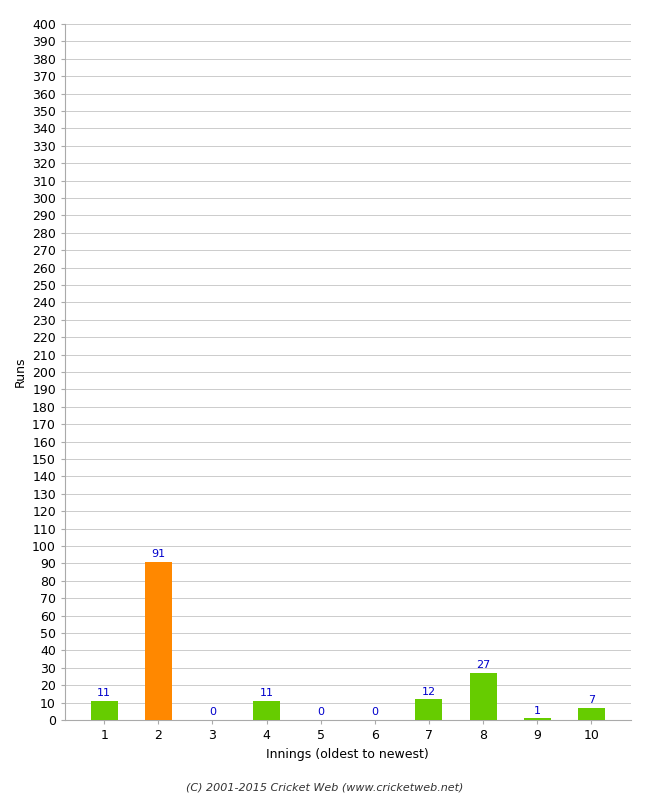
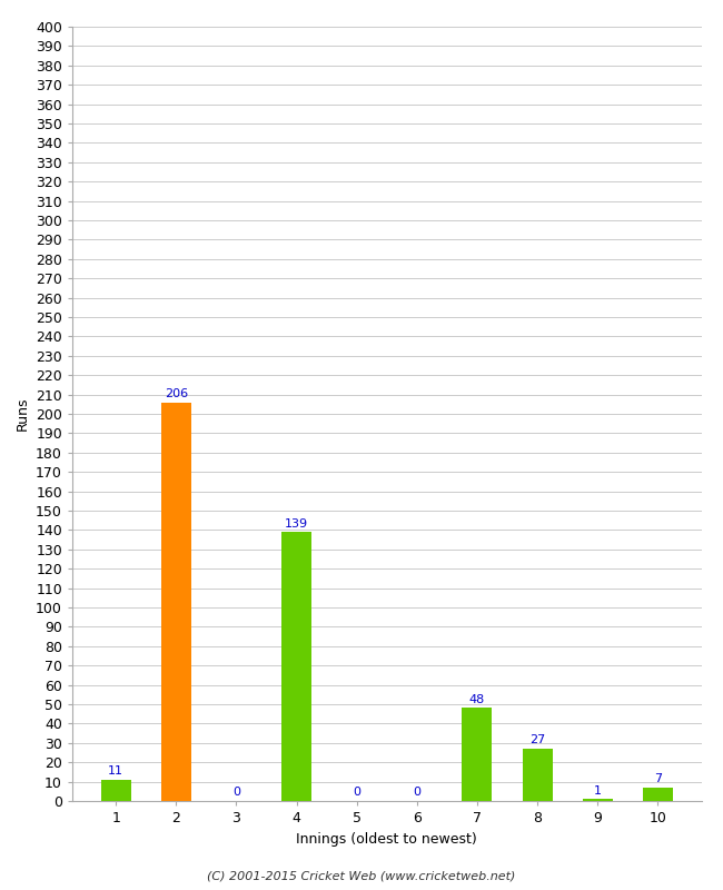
2: 91 -> 206
4: 11 -> 139
7: 12 -> 48
